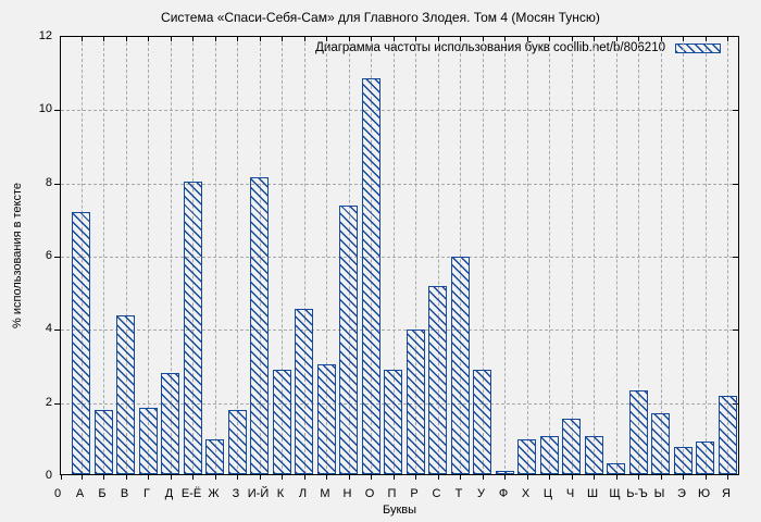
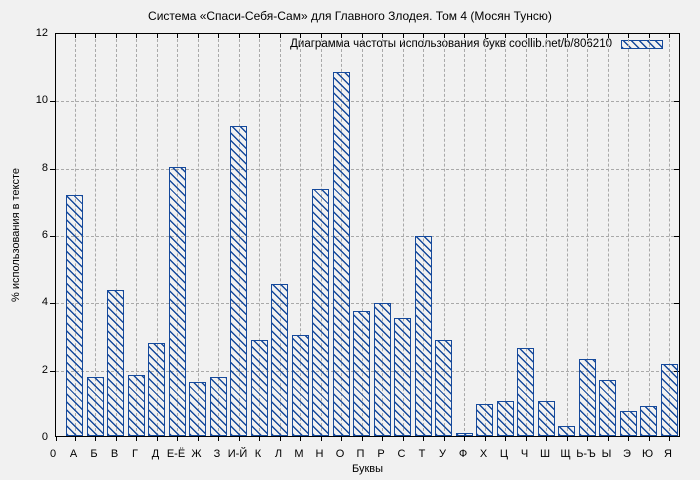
Ж: 0.9 -> 1.6
И-Й: 8.1 -> 9.2
П: 2.9 -> 3.7
С: 5.2 -> 3.5
Ч: 1.5 -> 2.6
